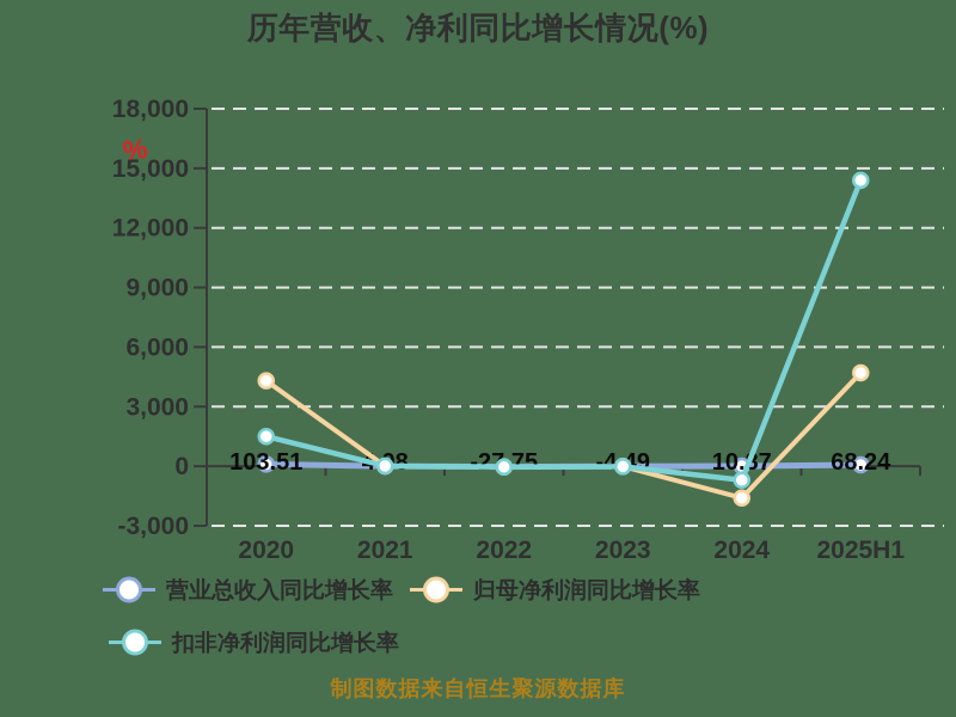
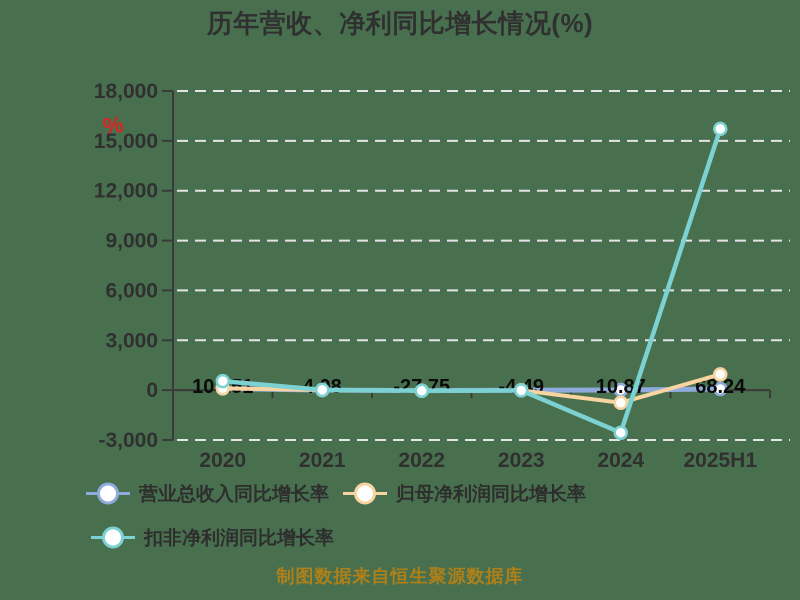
归母净利润同比增长率/2020: 4300 -> 100
扣非净利润同比增长率/2020: 1500 -> 500
归母净利润同比增长率/2024: -1600 -> -800
扣非净利润同比增长率/2024: -700 -> -2600
归母净利润同比增长率/2025H1: 4700 -> 1000
扣非净利润同比增长率/2025H1: 14400 -> 15700
